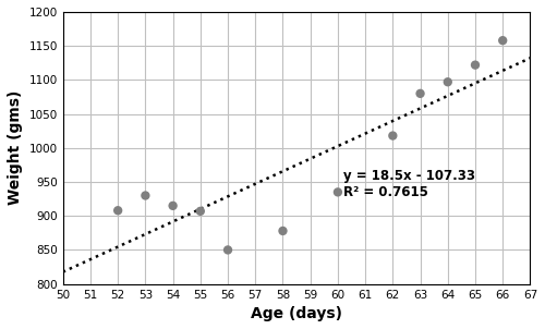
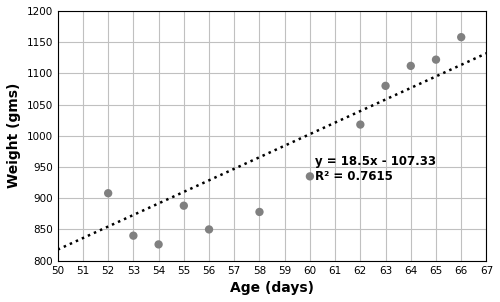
53: 930 -> 840
54: 915 -> 826
55: 907 -> 888
64: 1097 -> 1112
